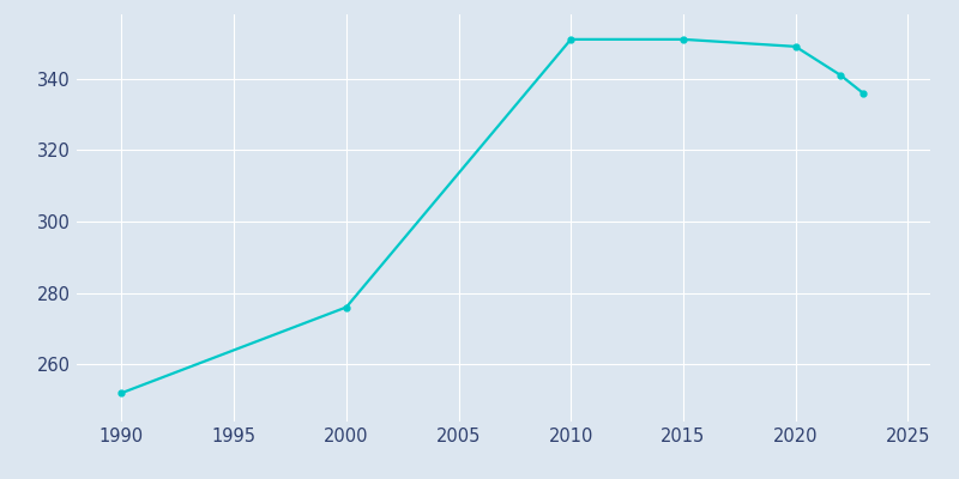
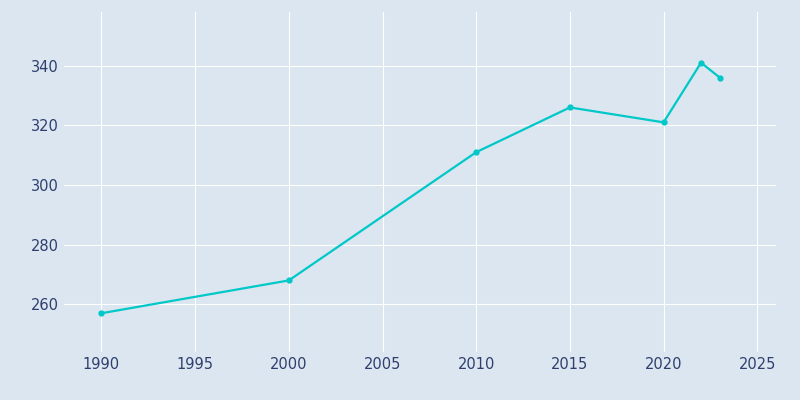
1990: 252 -> 257
2000: 276 -> 268
2010: 351 -> 311
2015: 351 -> 326
2020: 349 -> 321
